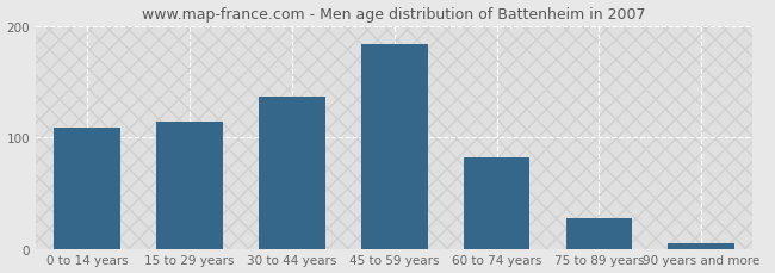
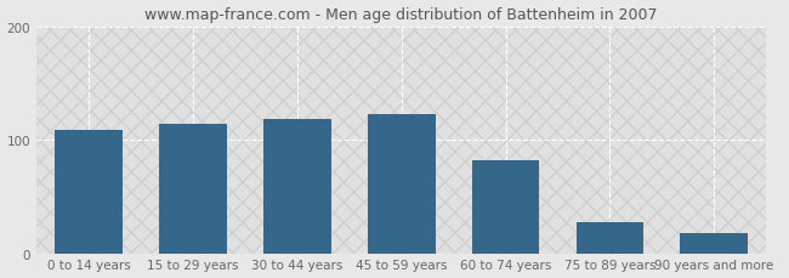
30 to 44 years: 136 -> 118
45 to 59 years: 183 -> 122
90 years and more: 5 -> 18
